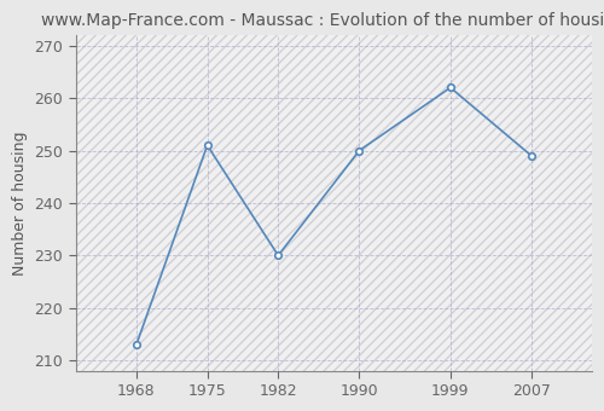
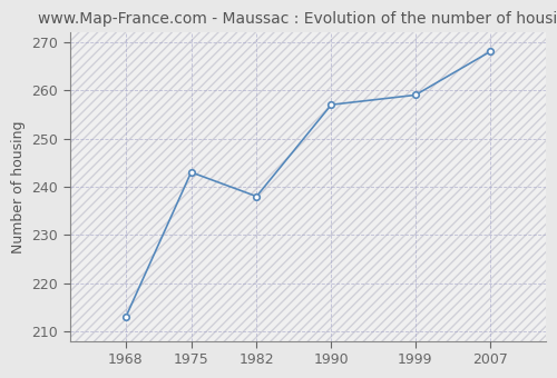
1975: 251 -> 243
1982: 230 -> 238
1990: 250 -> 257
1999: 262 -> 259
2007: 249 -> 268
